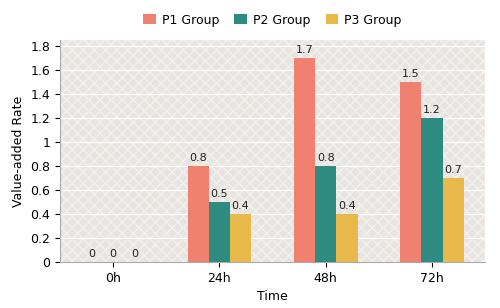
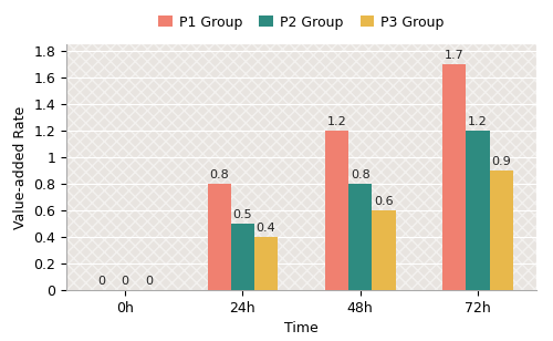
P1 Group/48h: 1.7 -> 1.2
P3 Group/48h: 0.4 -> 0.6
P1 Group/72h: 1.5 -> 1.7
P3 Group/72h: 0.7 -> 0.9
